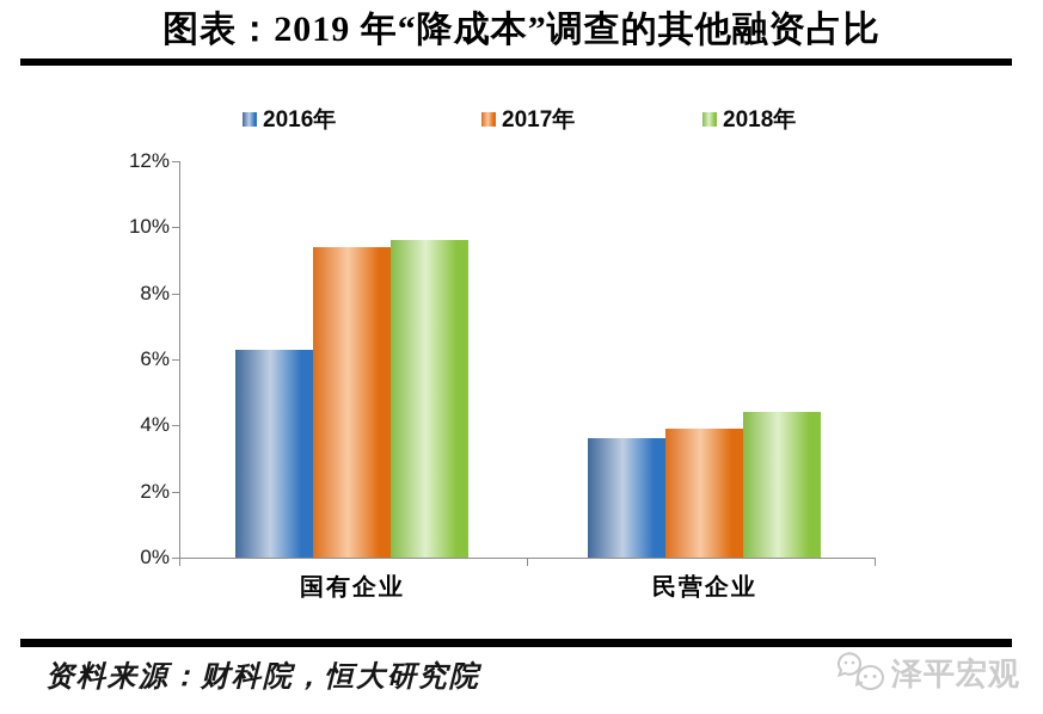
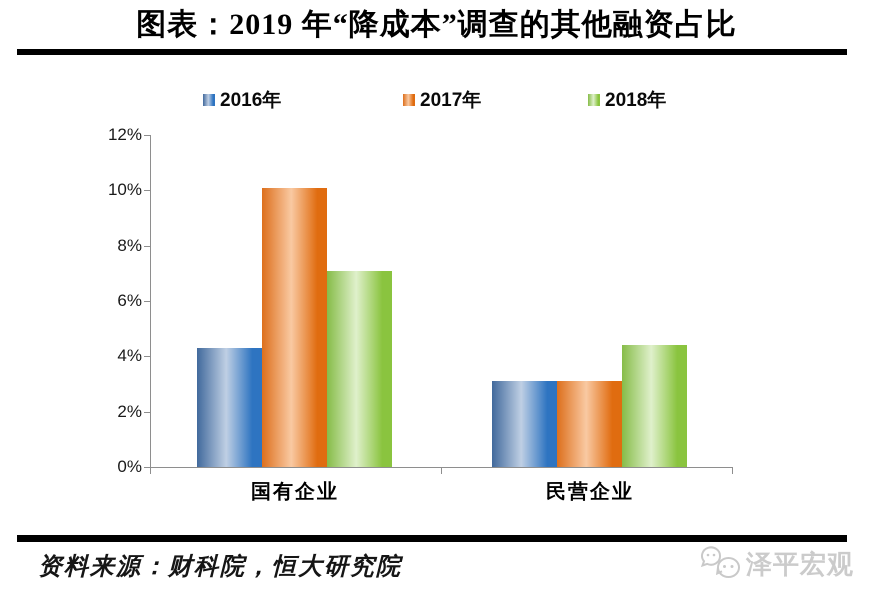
2016年/国有企业: 6.3% -> 4.3%
2017年/国有企业: 9.4% -> 10.1%
2018年/国有企业: 9.6% -> 7.1%
2016年/民营企业: 3.6% -> 3.1%
2017年/民营企业: 3.9% -> 3.1%
